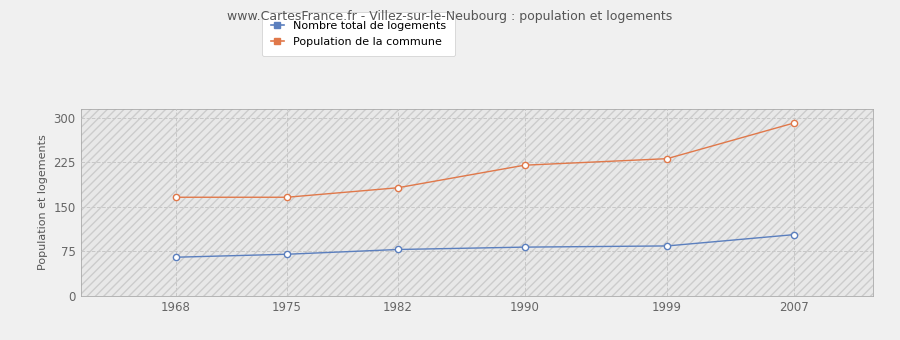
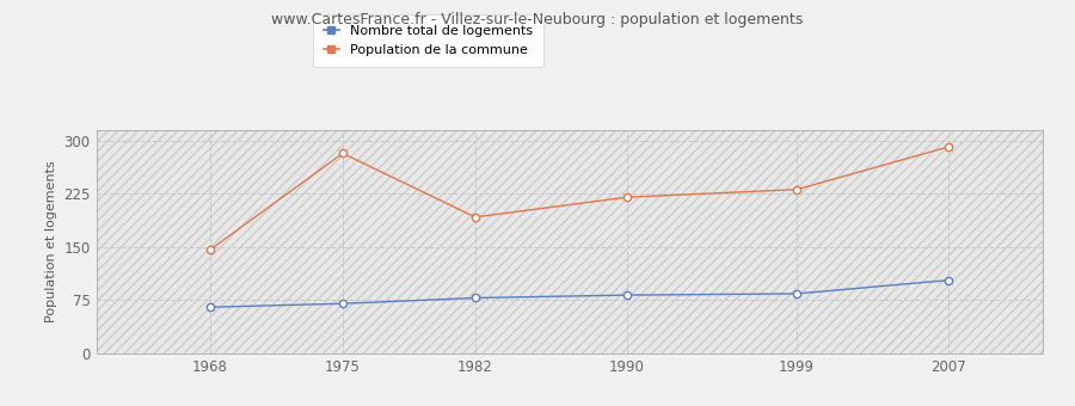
Population de la commune/1968: 166 -> 146
Population de la commune/1975: 166 -> 282
Population de la commune/1982: 182 -> 192
